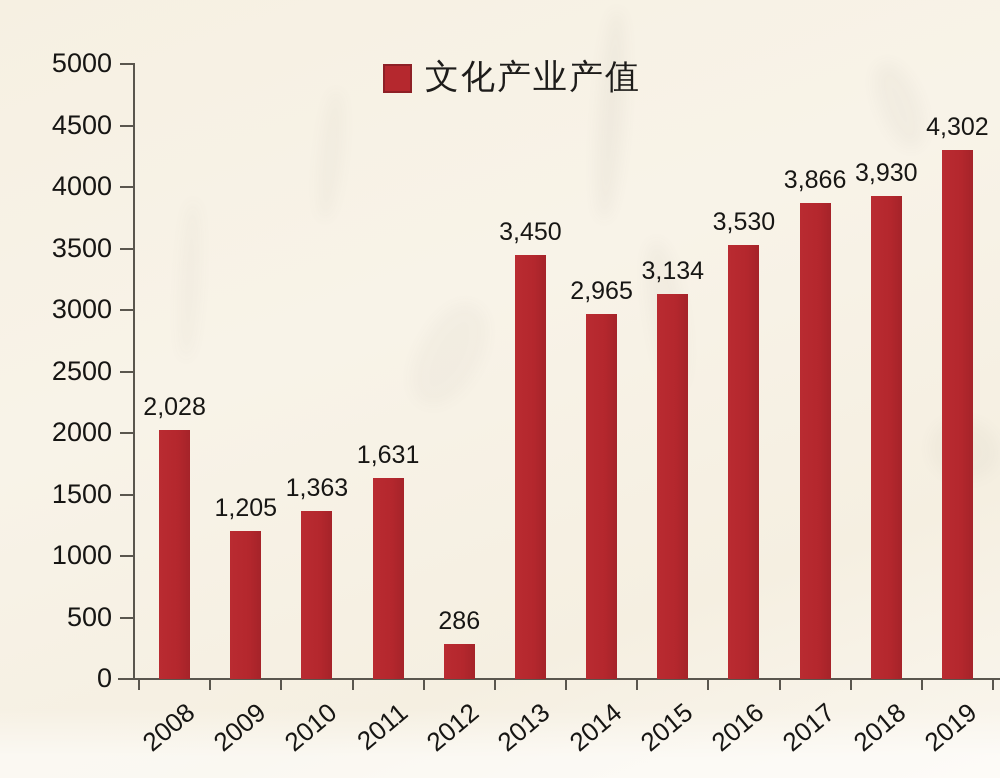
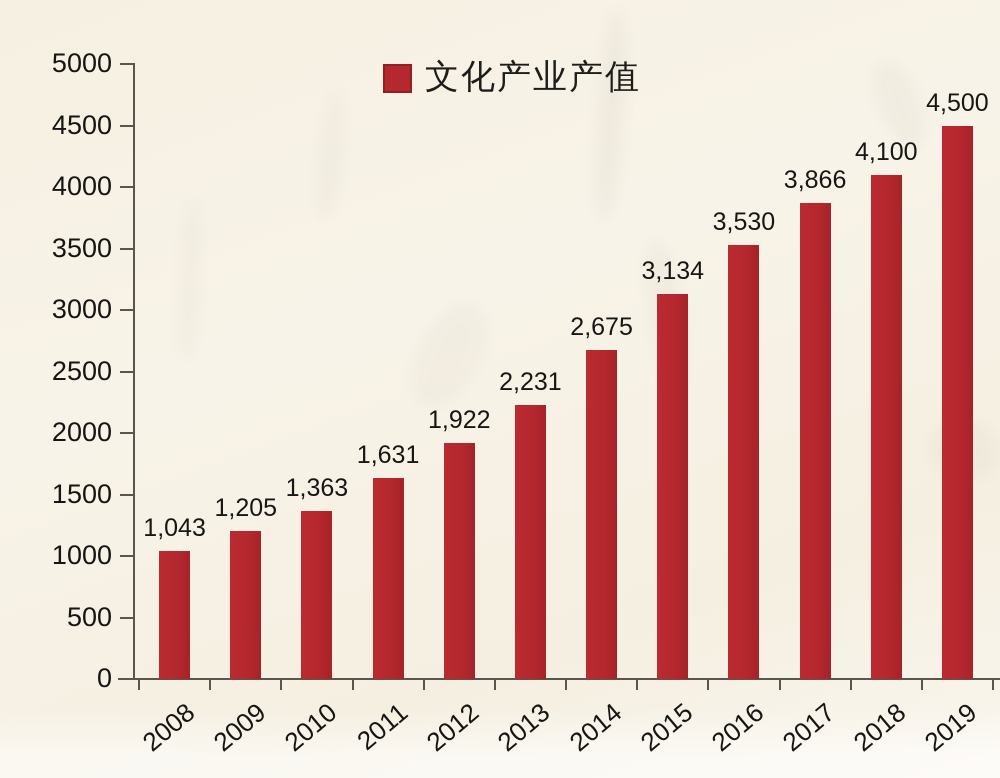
2008: 2,028 -> 1,043
2012: 286 -> 1,922
2013: 3,450 -> 2,231
2014: 2,965 -> 2,675
2018: 3,930 -> 4,100
2019: 4,302 -> 4,500
